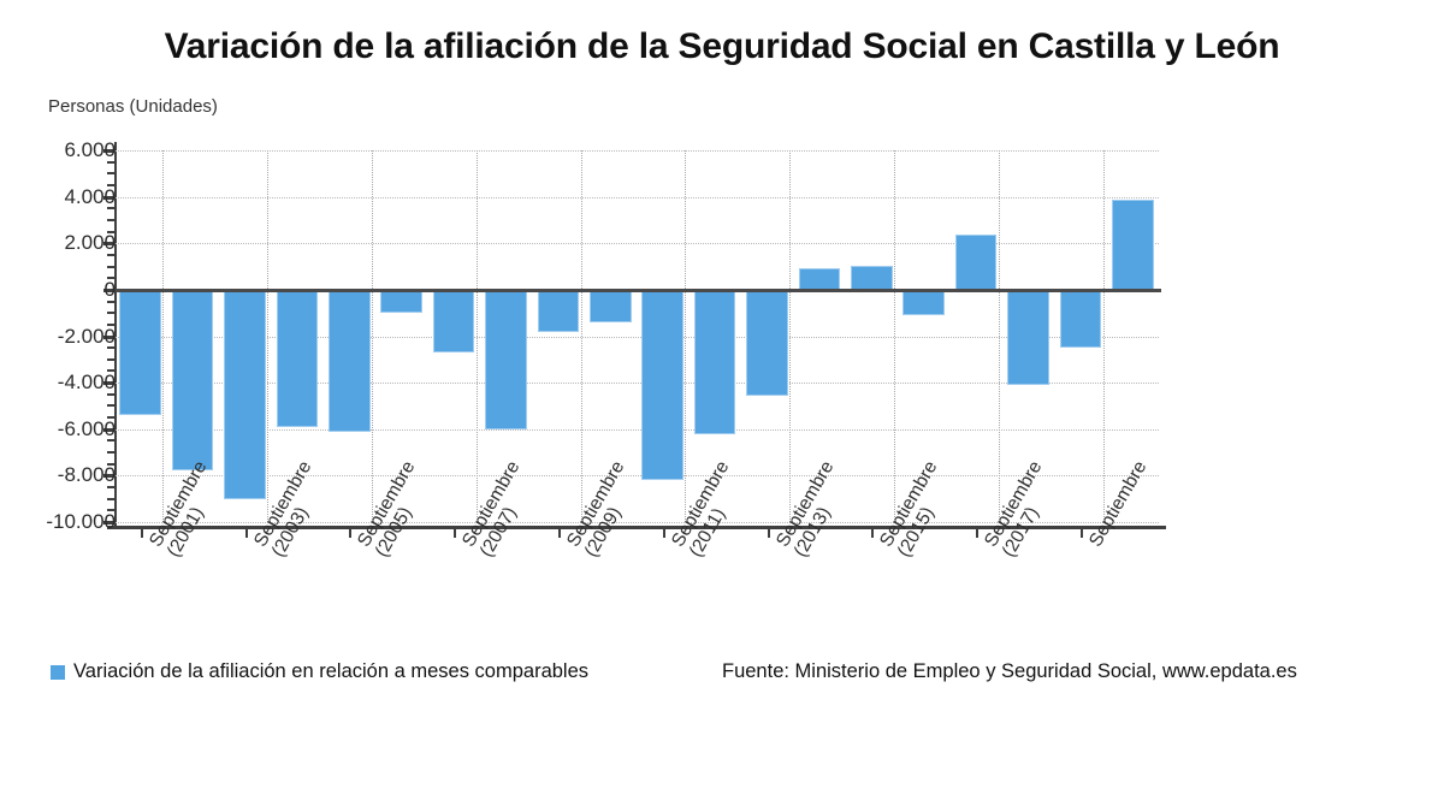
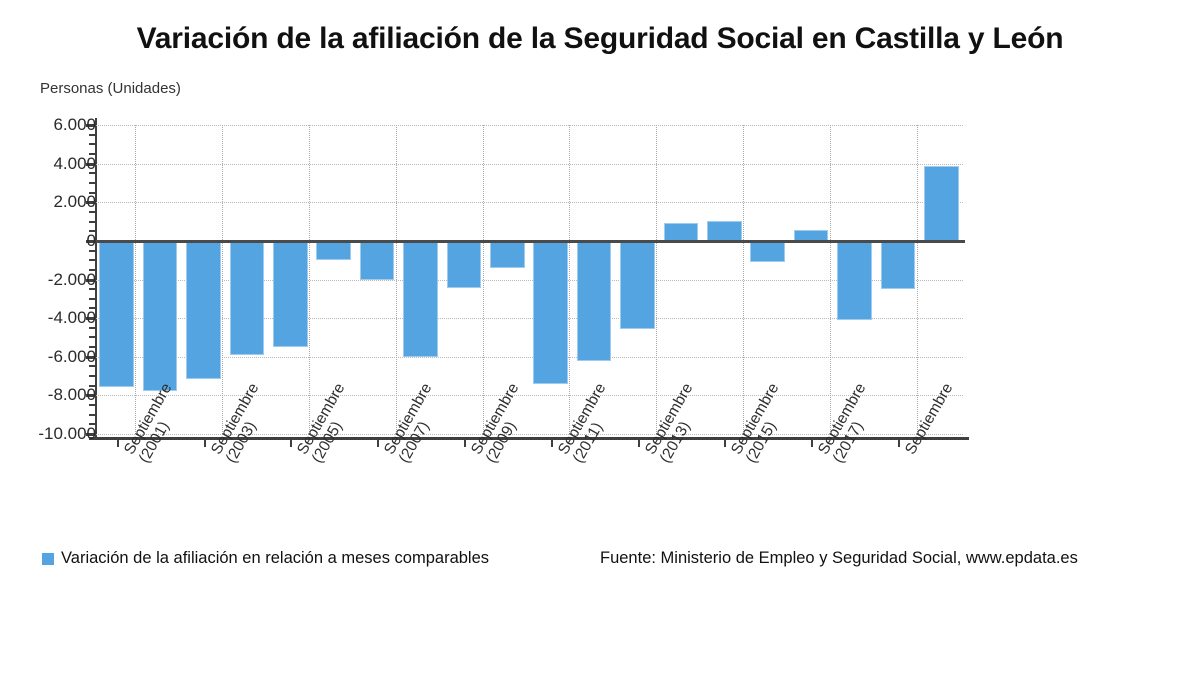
Septiembre (2001): -5400 -> -7600
Septiembre (2003): -9000 -> -7200
Septiembre (2005): -6100 -> -5500
Septiembre (2007): -2700 -> -2000
Septiembre (2009): -1800 -> -2400
Septiembre (2011): -8200 -> -7400
Septiembre (2017): 2400 -> 600
